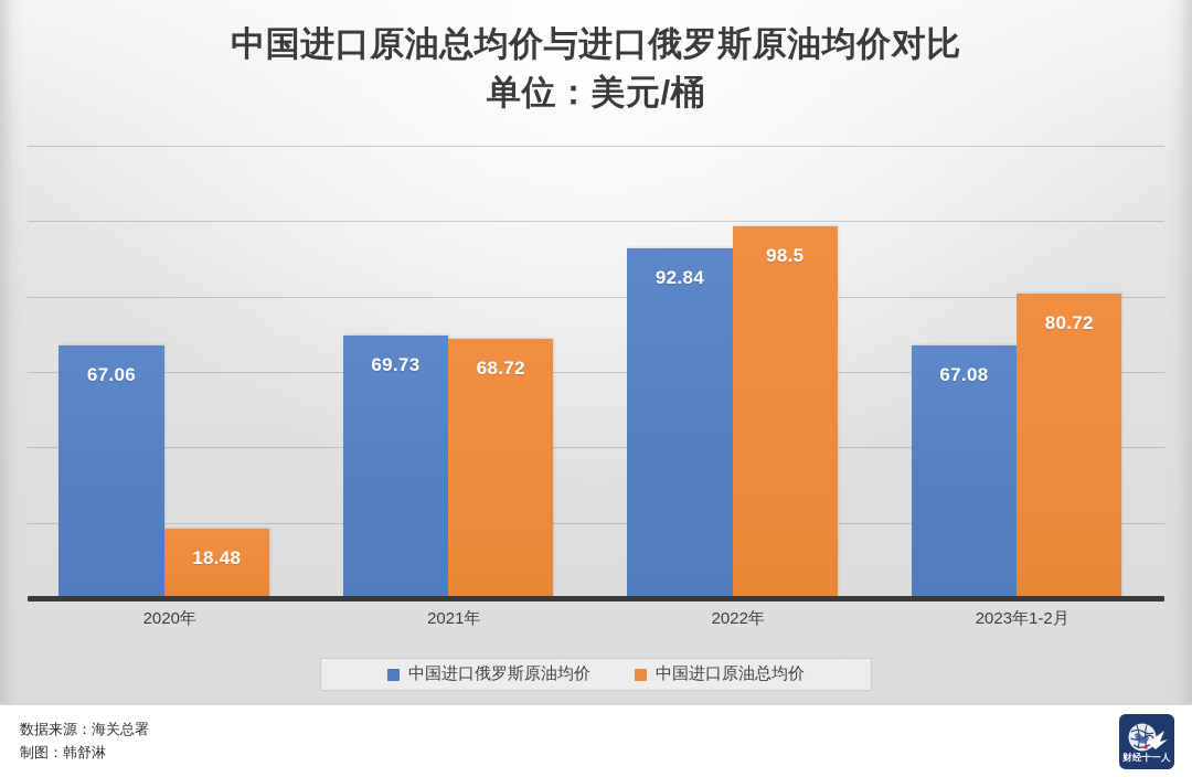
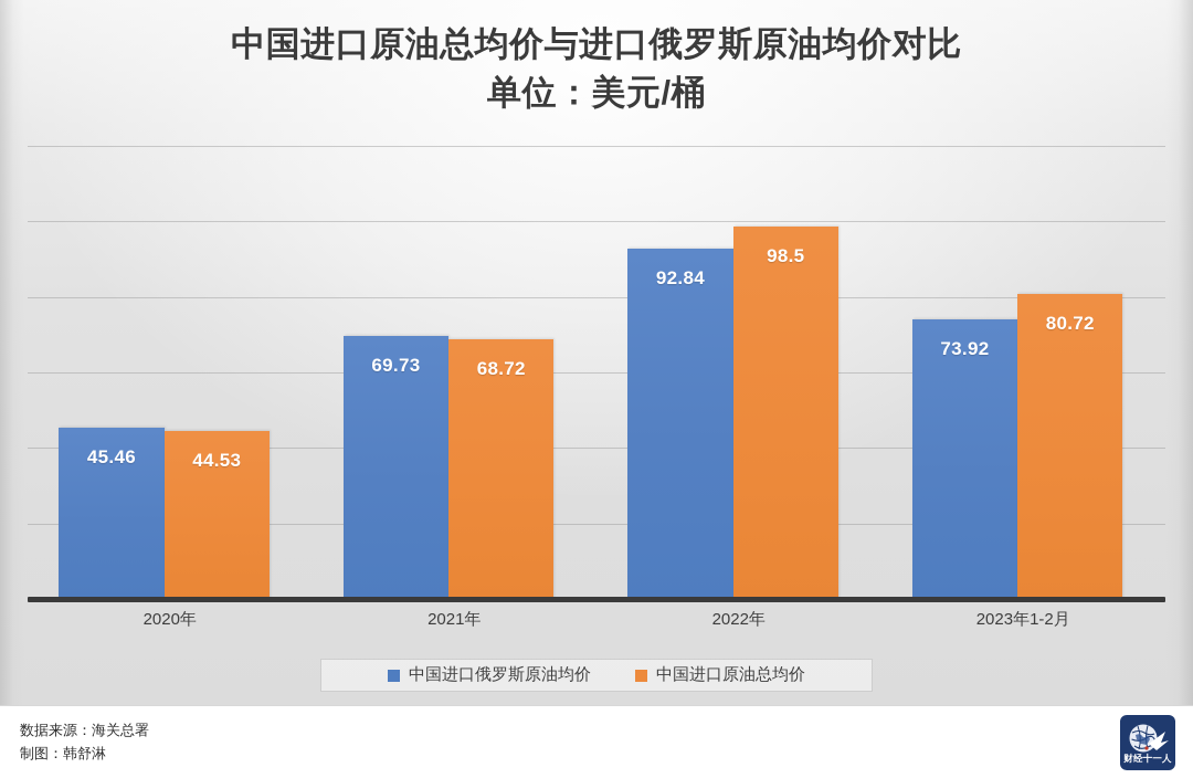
中国进口俄罗斯原油均价/2020年: 67.06 -> 45.46
中国进口原油总均价/2020年: 18.48 -> 44.53
中国进口俄罗斯原油均价/2023年1-2月: 67.08 -> 73.92
